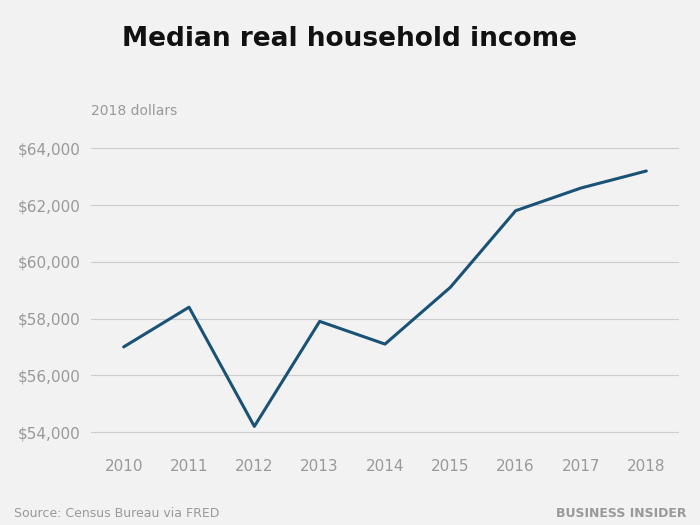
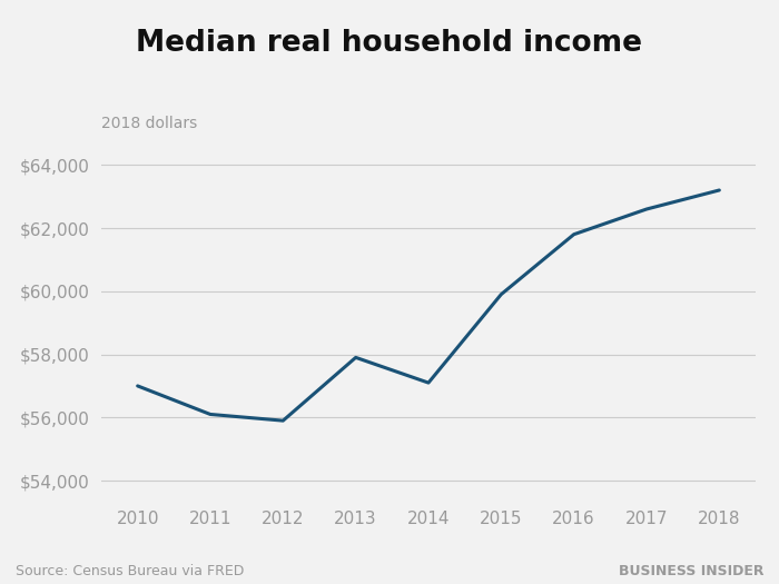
2011: $58,400 -> $56,100
2012: $54,200 -> $55,900
2015: $59,100 -> $59,900
